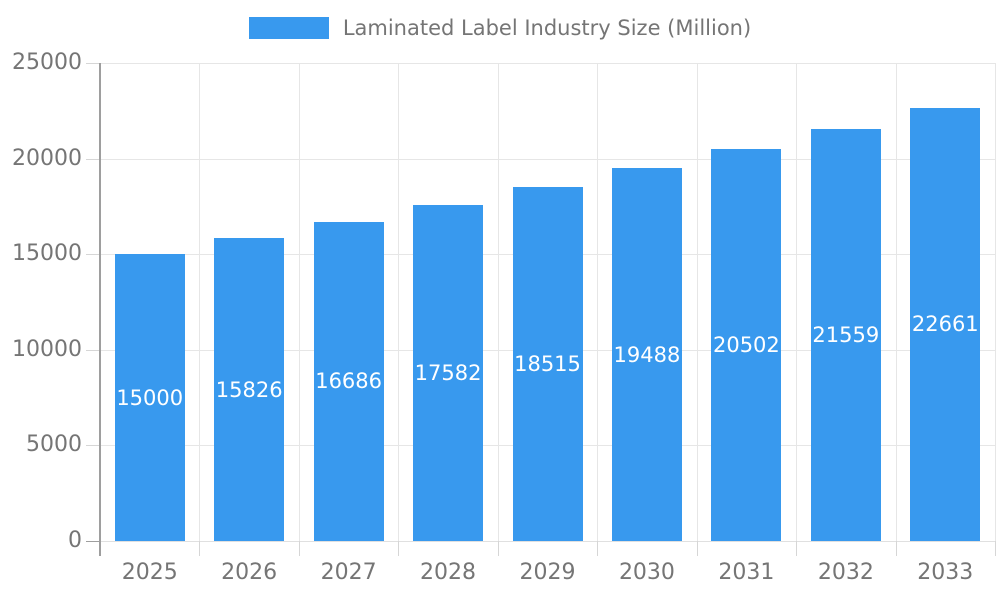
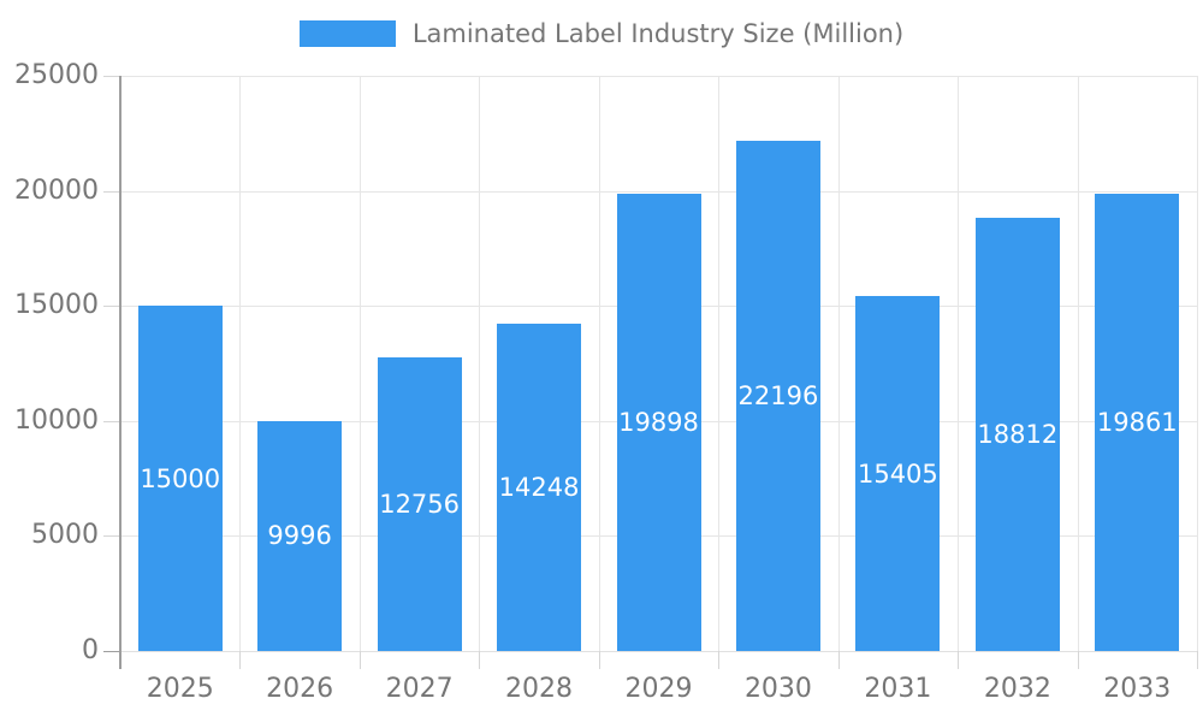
2026: 15826 -> 9996
2027: 16686 -> 12756
2028: 17582 -> 14248
2029: 18515 -> 19898
2030: 19488 -> 22196
2031: 20502 -> 15405
2032: 21559 -> 18812
2033: 22661 -> 19861
